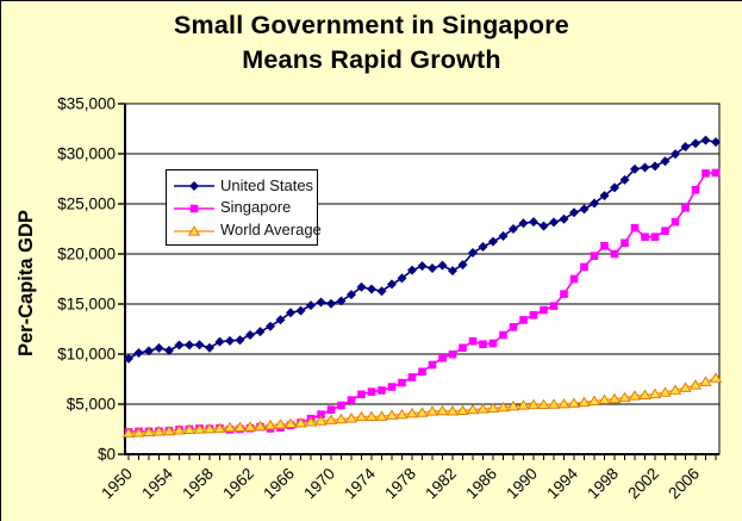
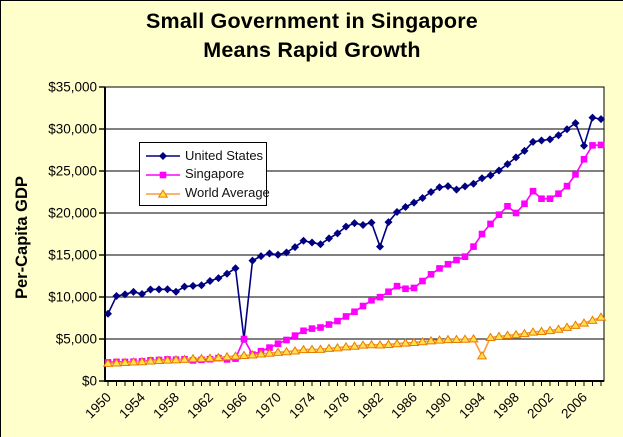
United States/1950: $10000 -> $8000
United States/1966: $14000 -> $5000
Singapore/1966: $3000 -> $5000
United States/1982: $18000 -> $16000
World Average/1994: $5000 -> $3000
United States/2006: $31000 -> $28000
